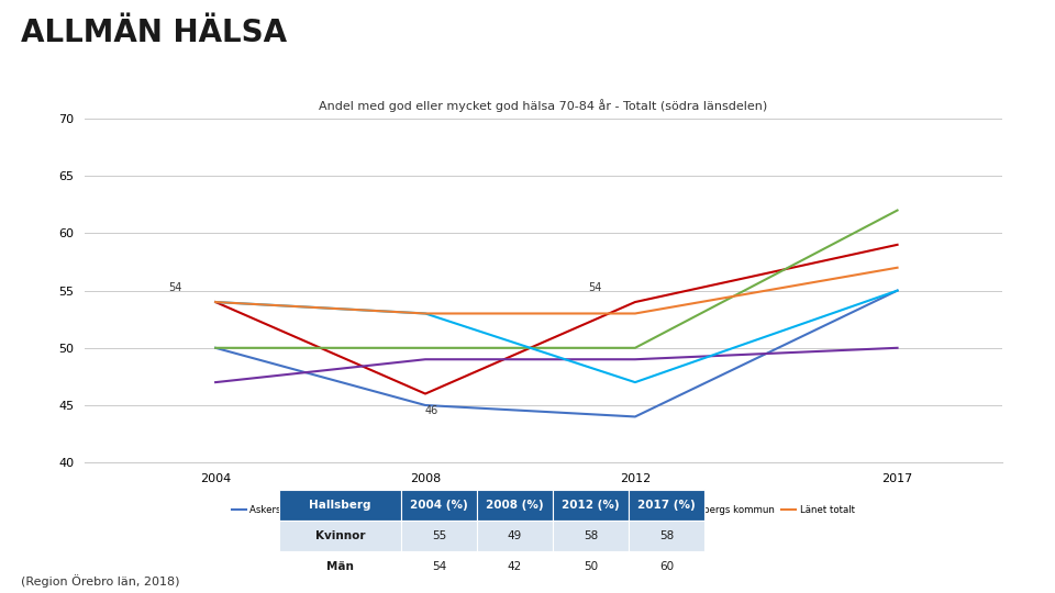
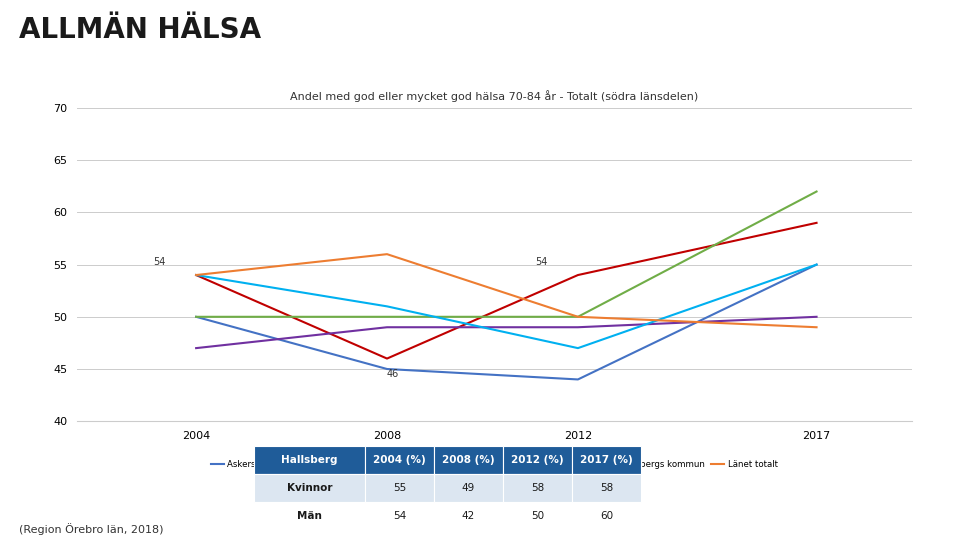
Lekebergs kommun/2008: 53 -> 51
Länet totalt/2008: 53 -> 56
Länet totalt/2012: 53 -> 50
Länet totalt/2017: 57 -> 49
